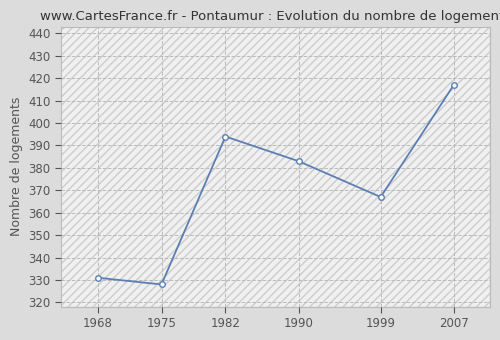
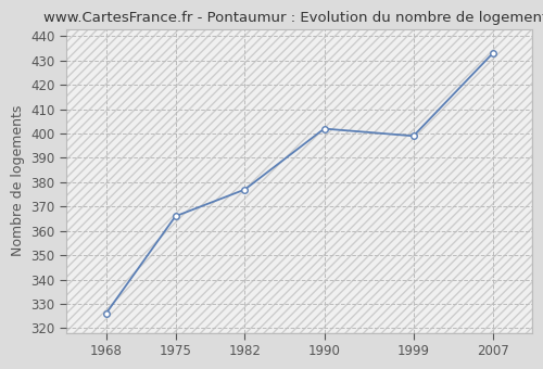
1968: 331 -> 326
1975: 328 -> 366
1982: 394 -> 377
1990: 383 -> 402
1999: 367 -> 399
2007: 417 -> 433
